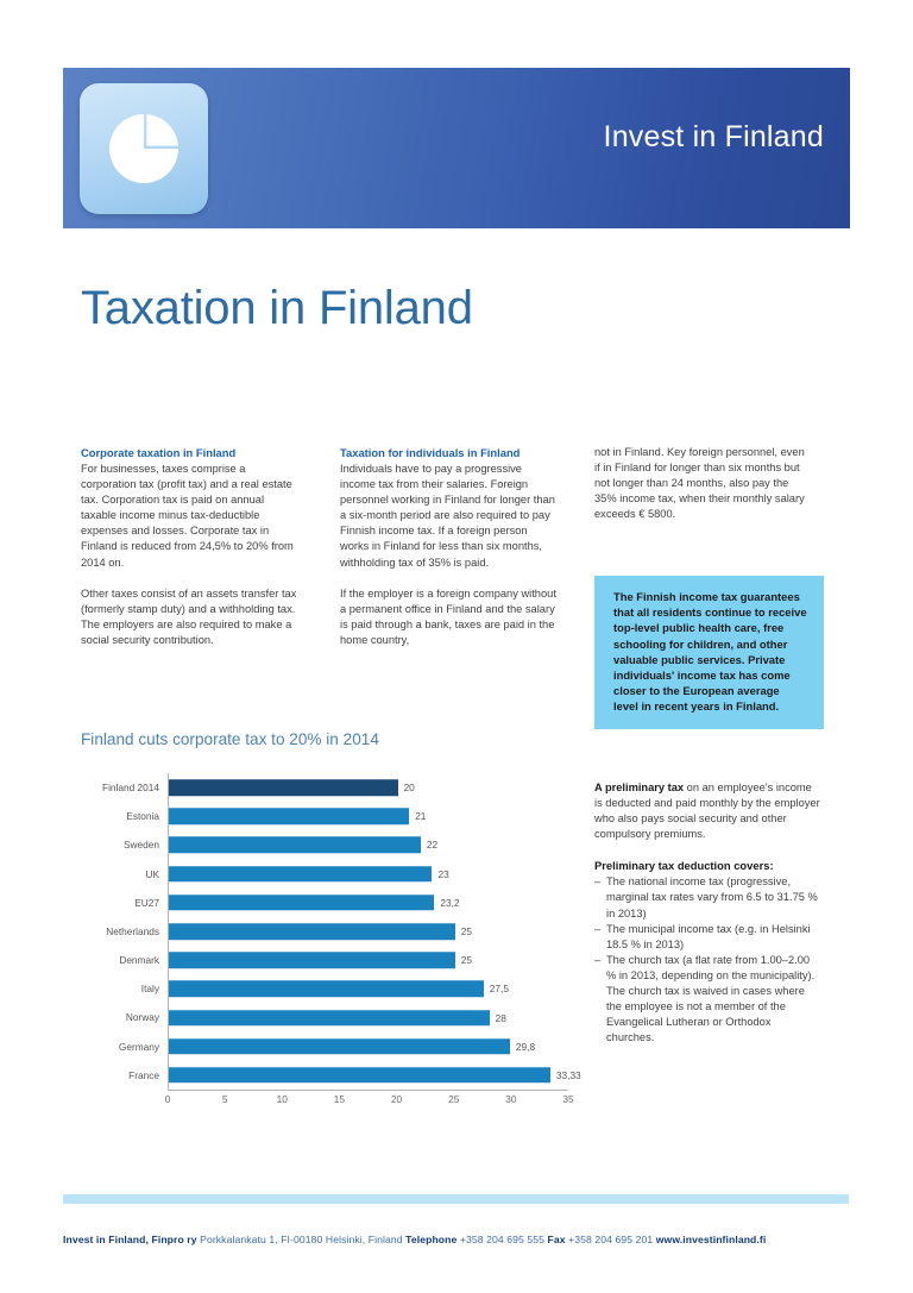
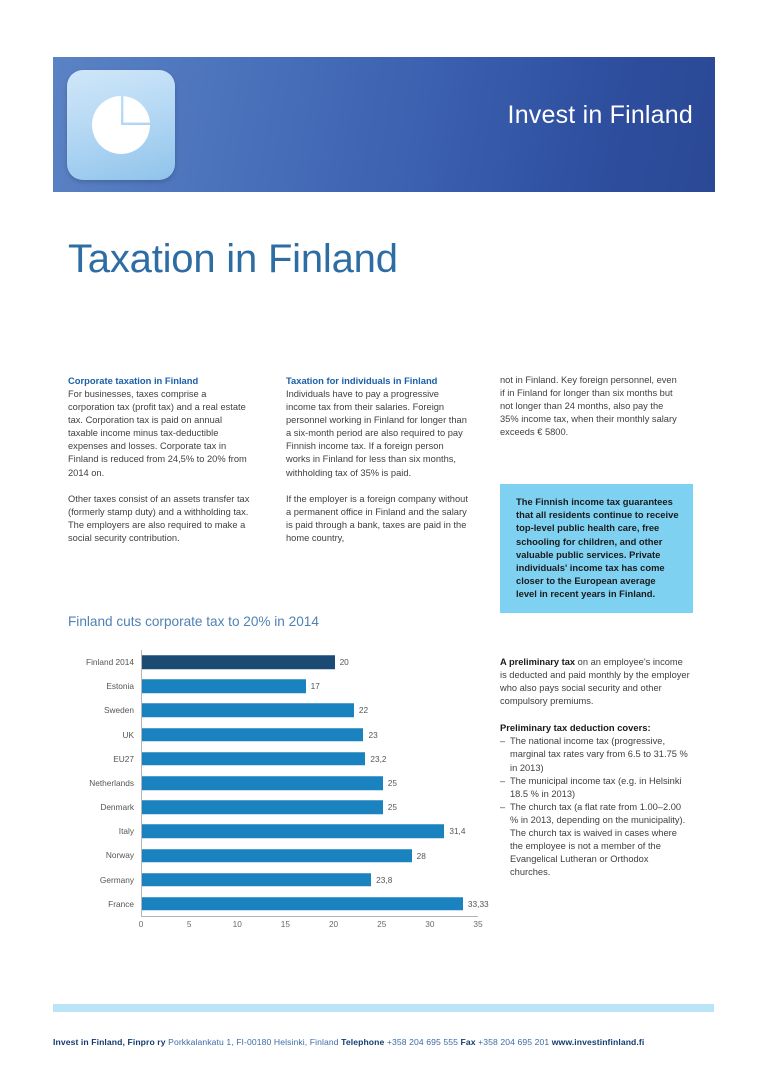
Estonia: 21 -> 17
Italy: 27,5 -> 31,4
Germany: 29,8 -> 23,8
